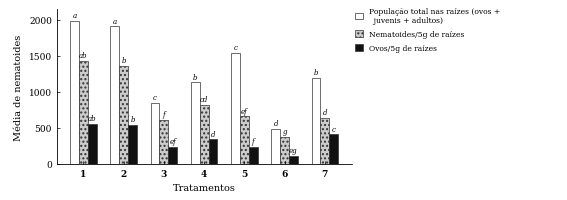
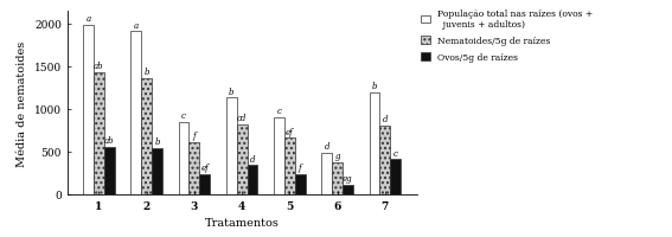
População total nas raízes (ovos + juvenis + adultos)/5: 1540 -> 900
Nematoides/5g de raízes/7: 640 -> 800
